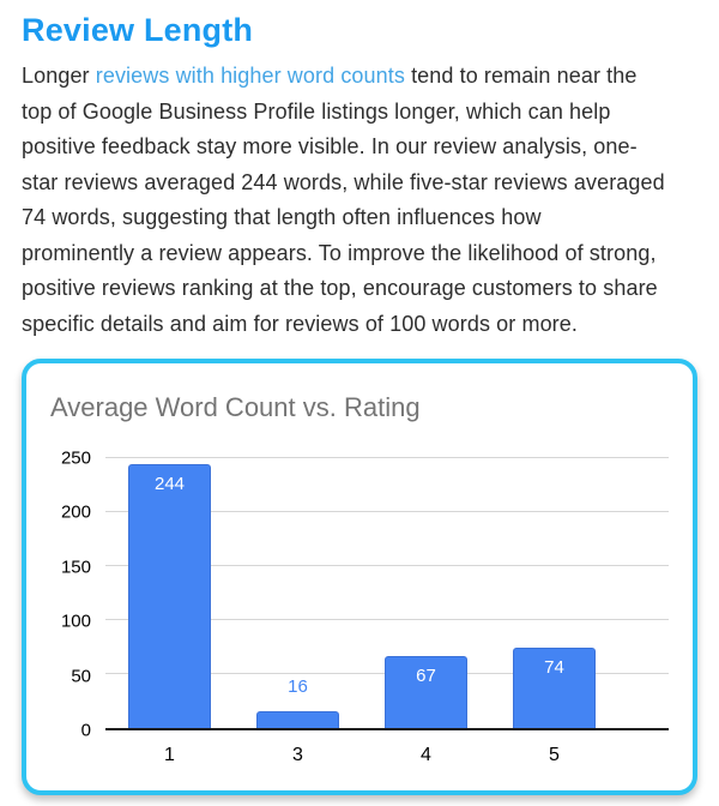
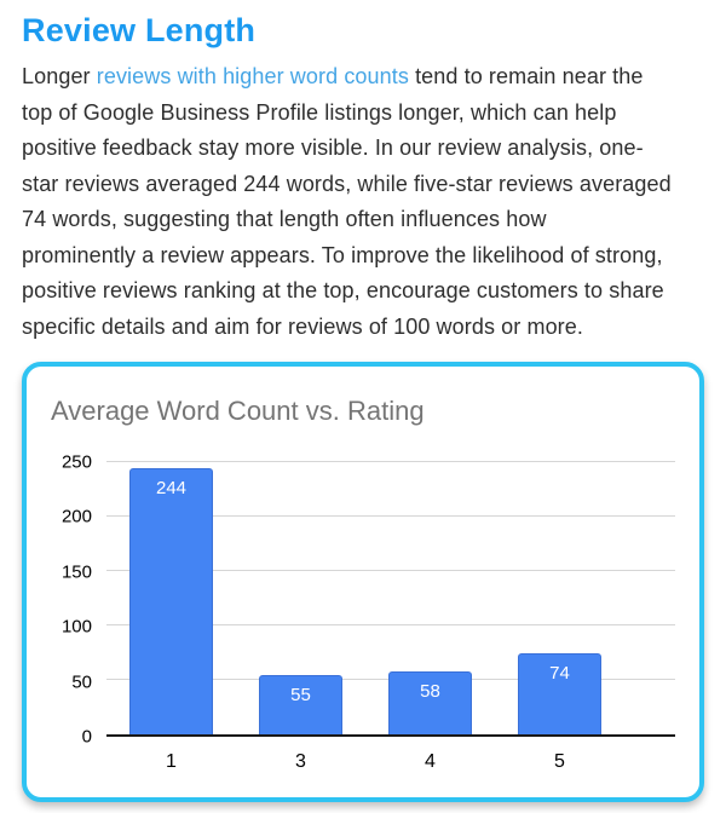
3: 16 -> 55
4: 67 -> 58
